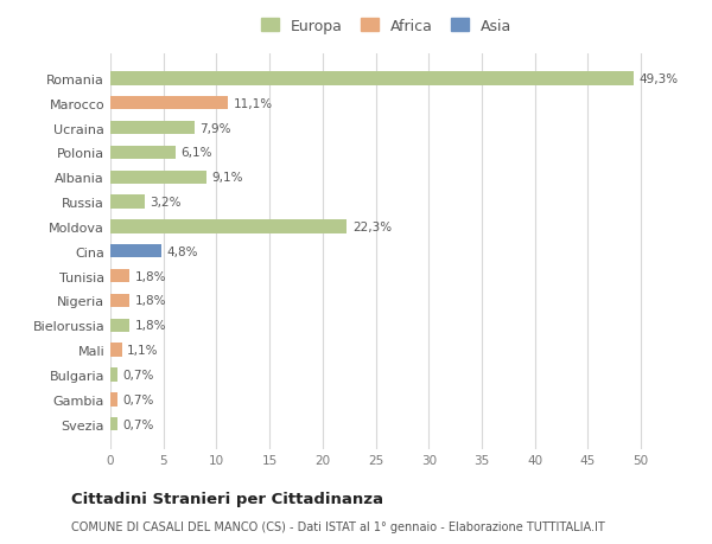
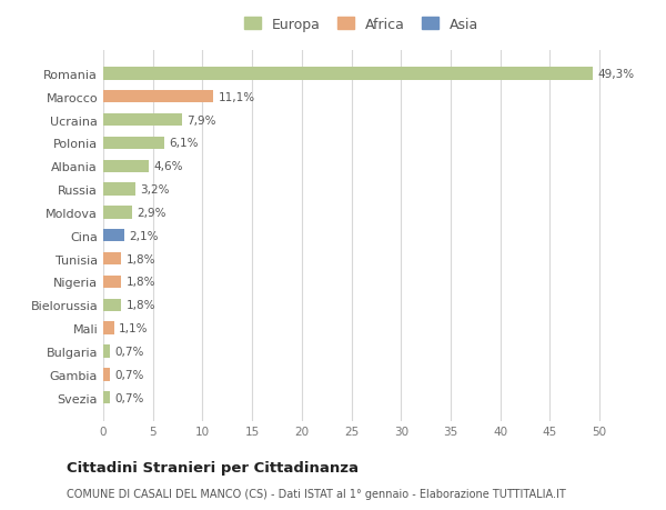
Albania: 9,1% -> 4,6%
Moldova: 22,3% -> 2,9%
Cina: 4,8% -> 2,1%
